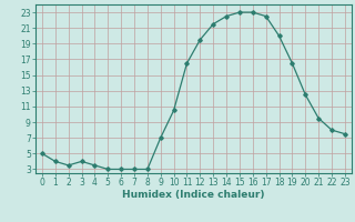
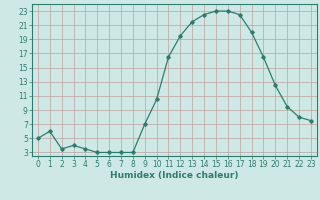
1: 4.0 -> 6.0
